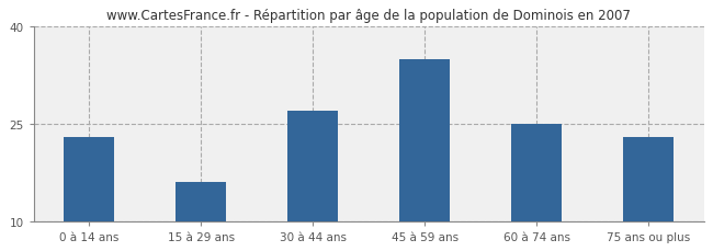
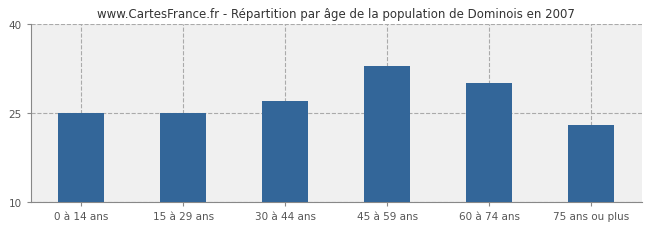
0 à 14 ans: 23 -> 25
15 à 29 ans: 16 -> 25
45 à 59 ans: 35 -> 33
60 à 74 ans: 25 -> 30
